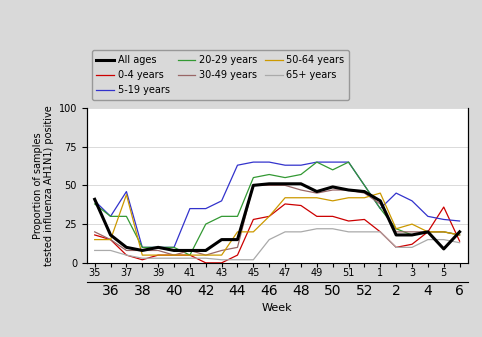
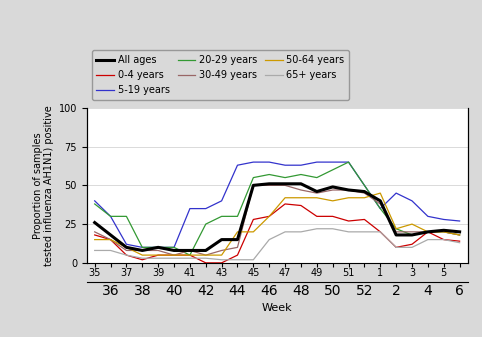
All ages/35: 41 -> 26
5-19 years/37: 46 -> 12
50-64 years/37: 44 -> 10
20-29 years/49: 65 -> 55
All ages/5: 9 -> 21
0-4 years/5: 36 -> 15
